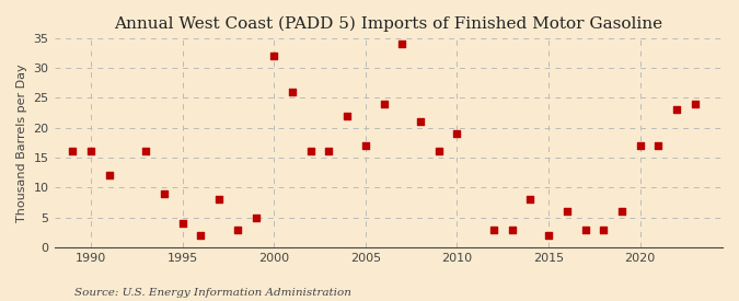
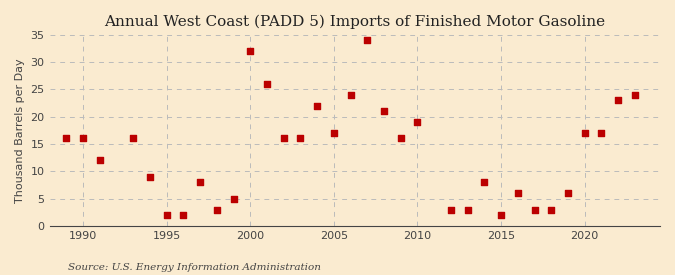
1995: 4 -> 2
